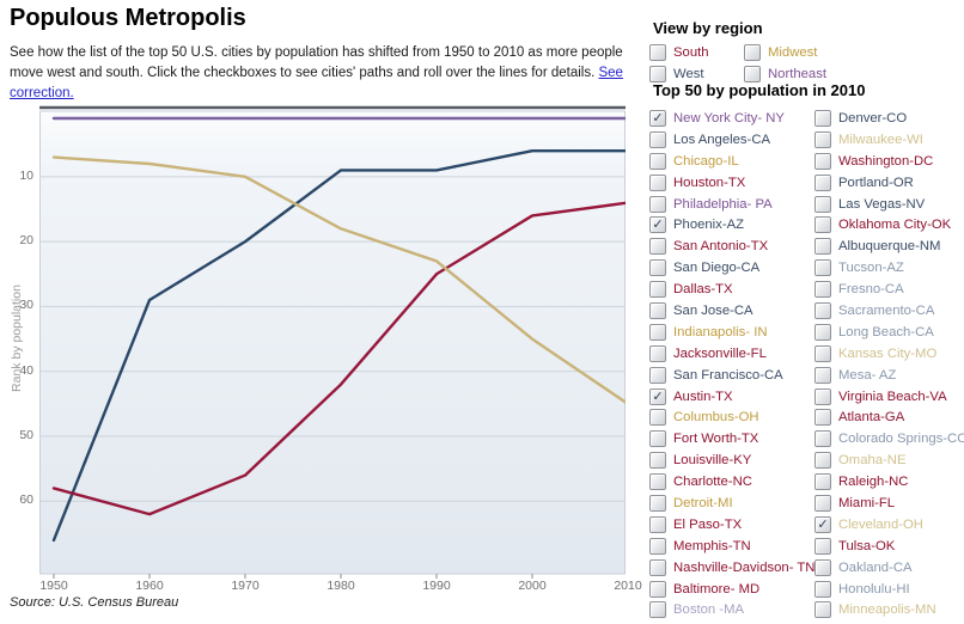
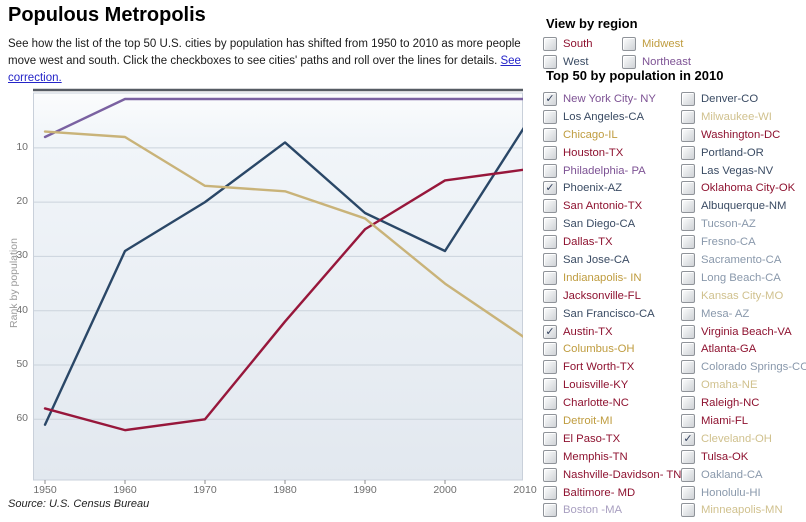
New York City-NY/1950: 1 -> 8
Phoenix-AZ/1950: 66 -> 61
Austin-TX/1970: 56 -> 60
Cleveland-OH/1970: 10 -> 17
Phoenix-AZ/1990: 9 -> 22
Phoenix-AZ/2000: 6 -> 29
